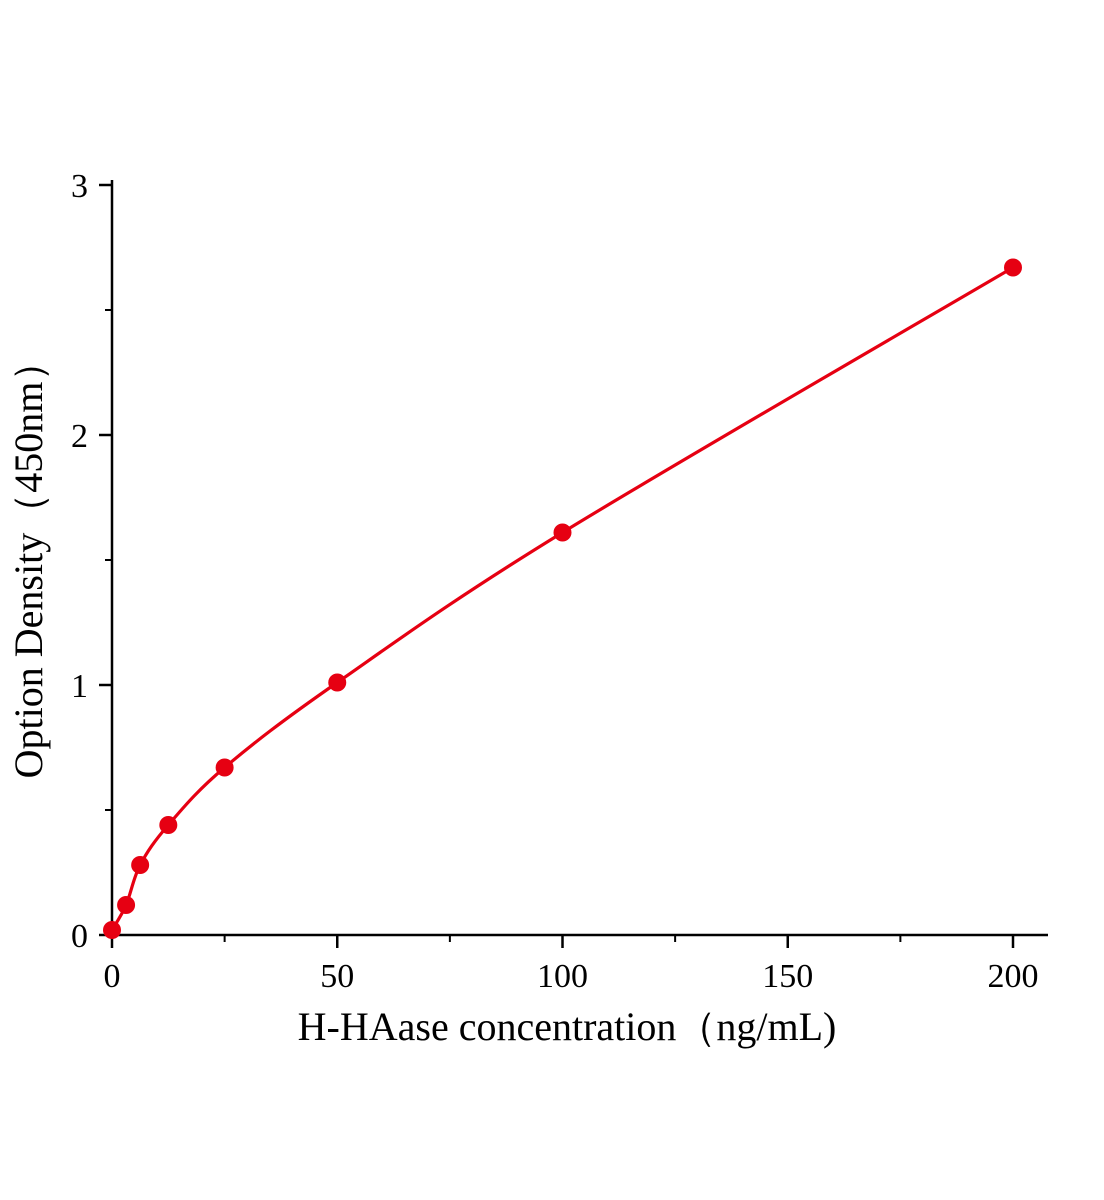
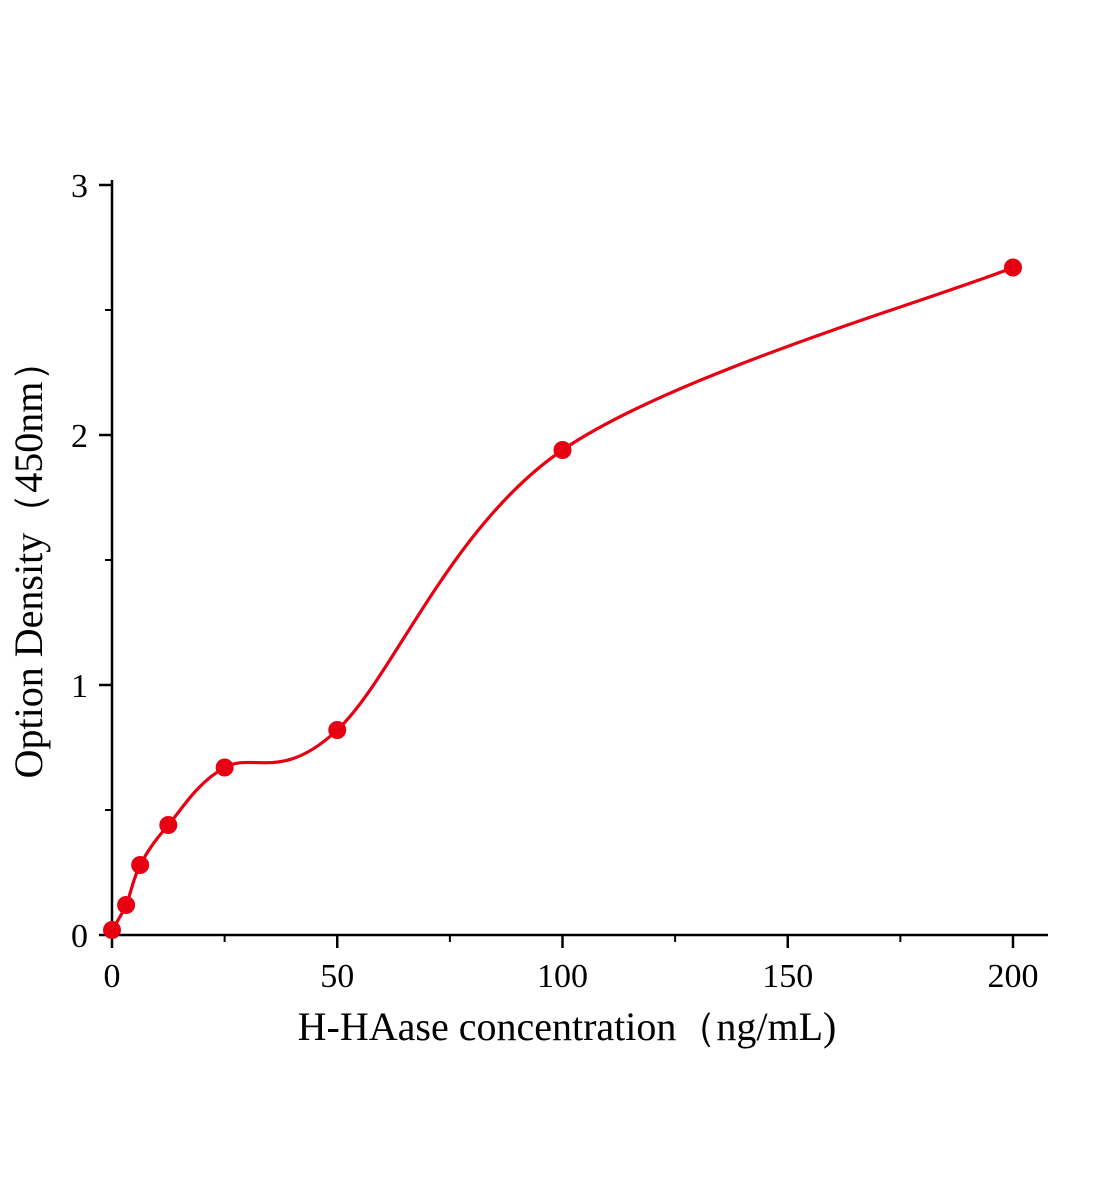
50: 1.01 -> 0.82
100: 1.61 -> 1.94
